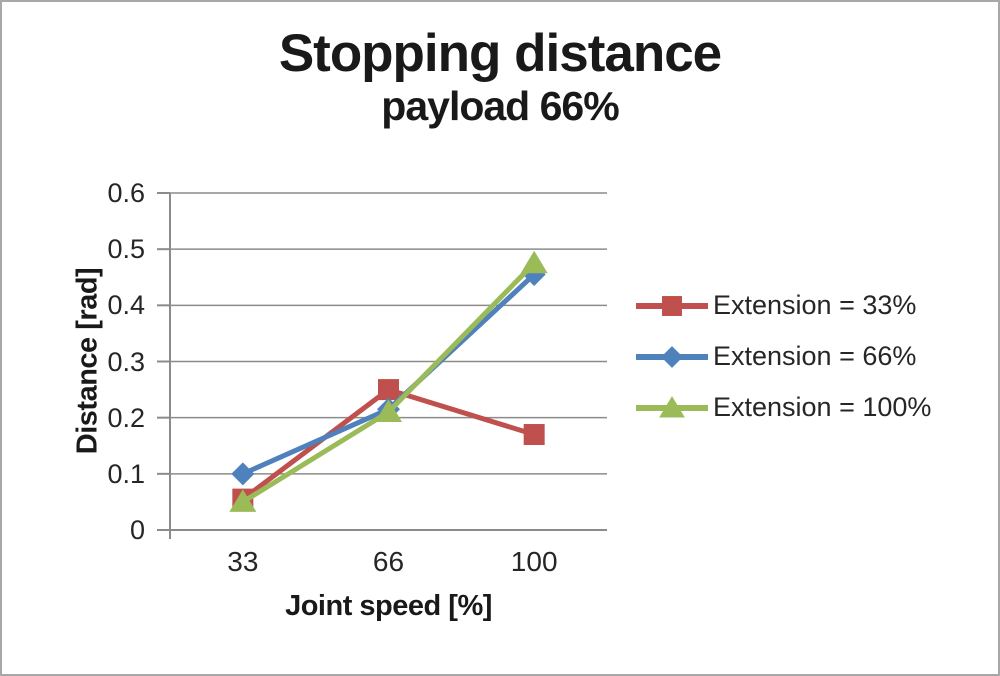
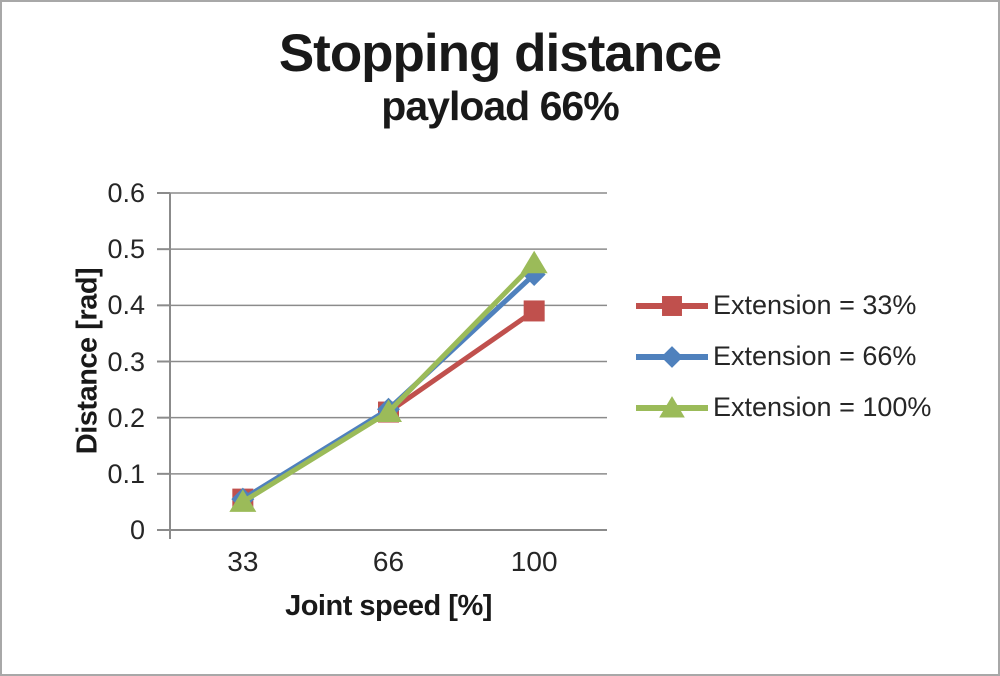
Extension = 66%/33: 0.10 -> 0.06
Extension = 33%/66: 0.25 -> 0.21
Extension = 33%/100: 0.17 -> 0.39
